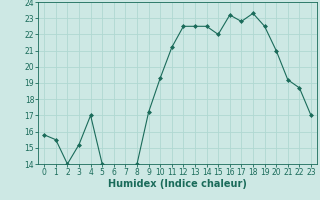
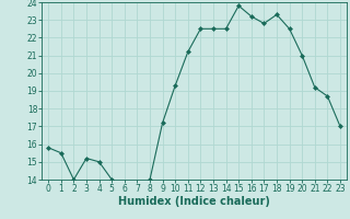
4: 17.0 -> 15.0
15: 22.0 -> 23.8
